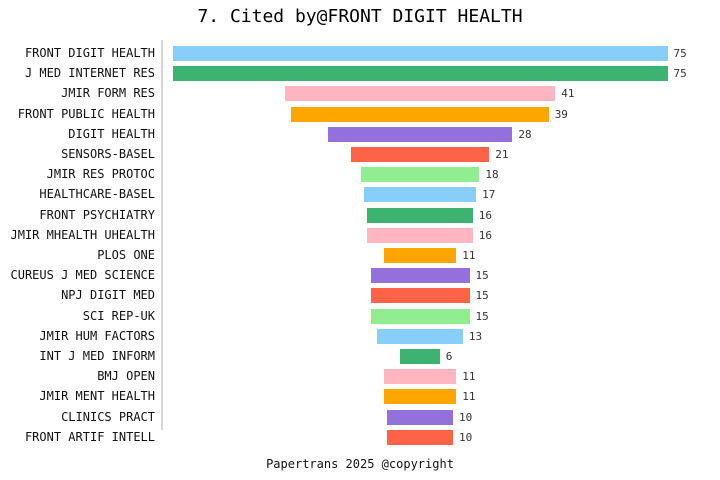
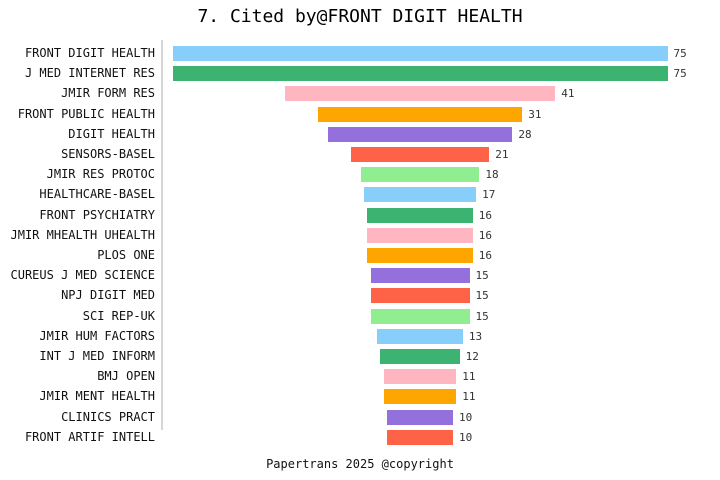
FRONT PUBLIC HEALTH: 39 -> 31
PLOS ONE: 11 -> 16
INT J MED INFORM: 6 -> 12
